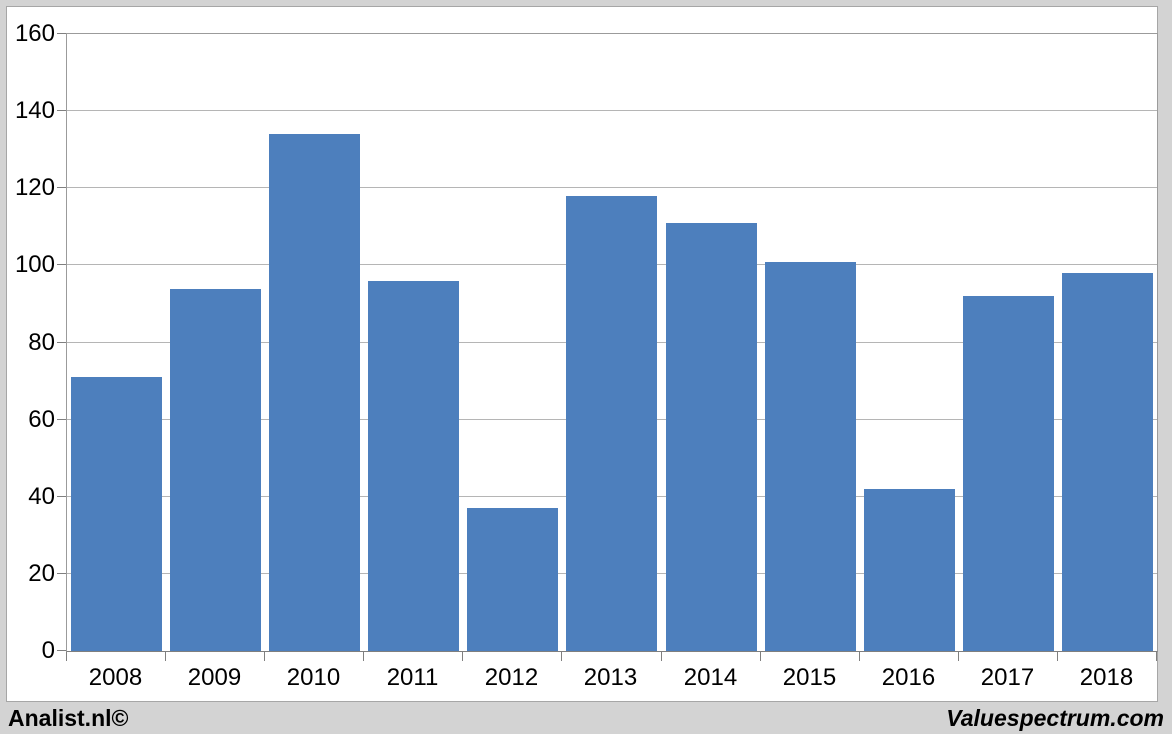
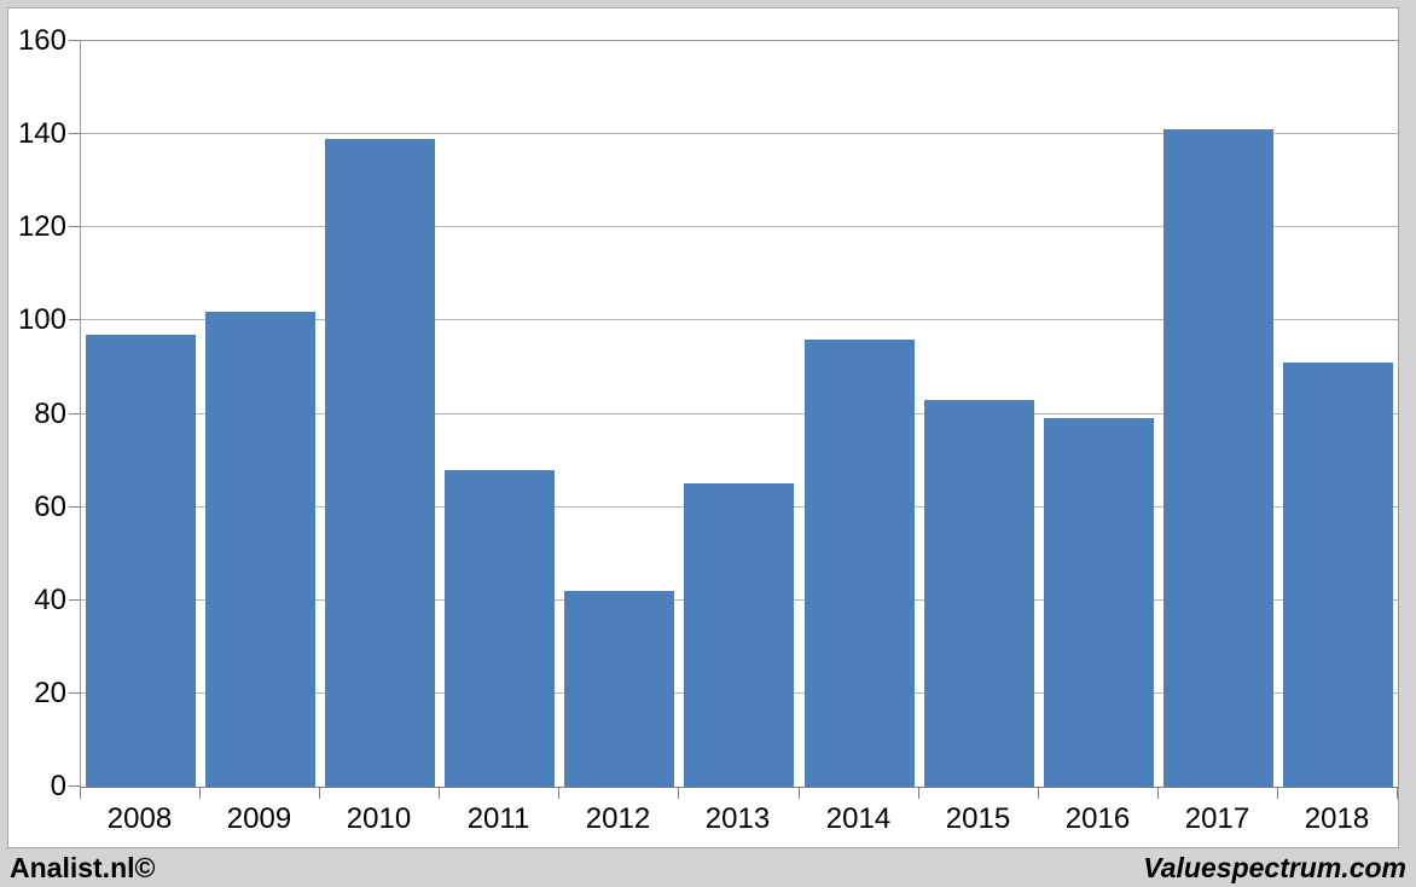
2008: 71 -> 97
2009: 94 -> 102
2010: 134 -> 139
2011: 96 -> 68
2012: 37 -> 42
2013: 118 -> 65
2014: 111 -> 96
2015: 101 -> 83
2016: 42 -> 79
2017: 92 -> 141
2018: 98 -> 91
